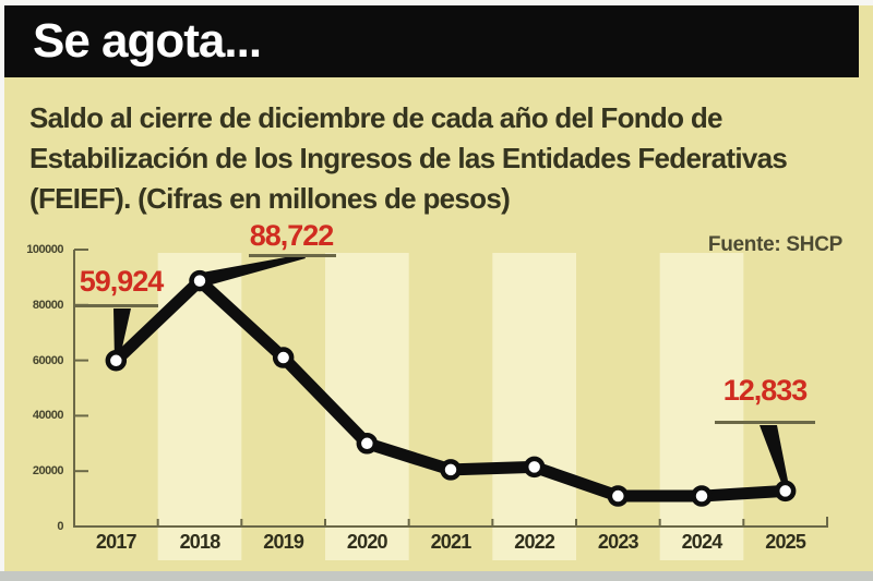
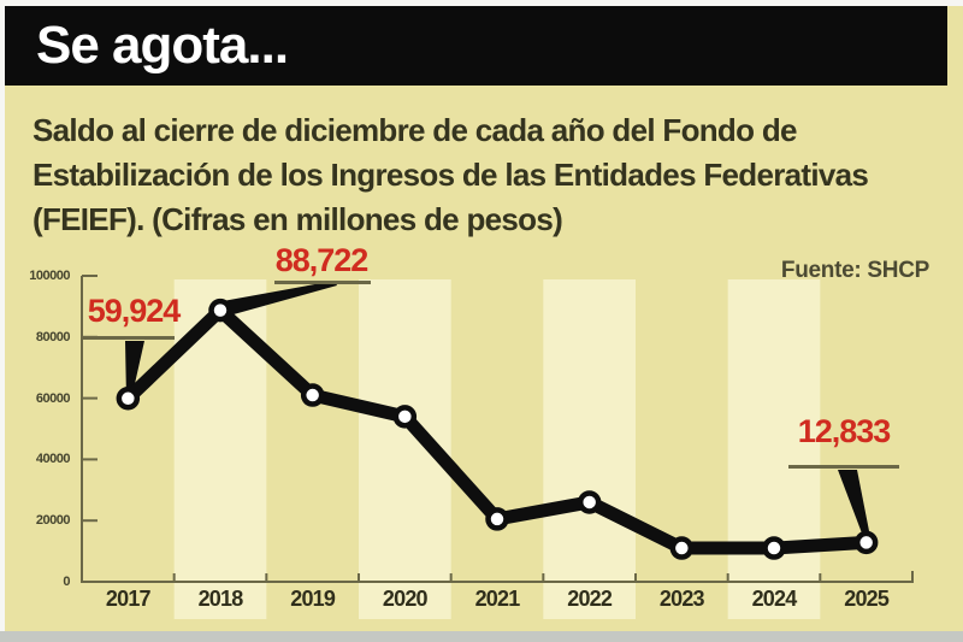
2020: 30000 -> 54000
2022: 22000 -> 26000
